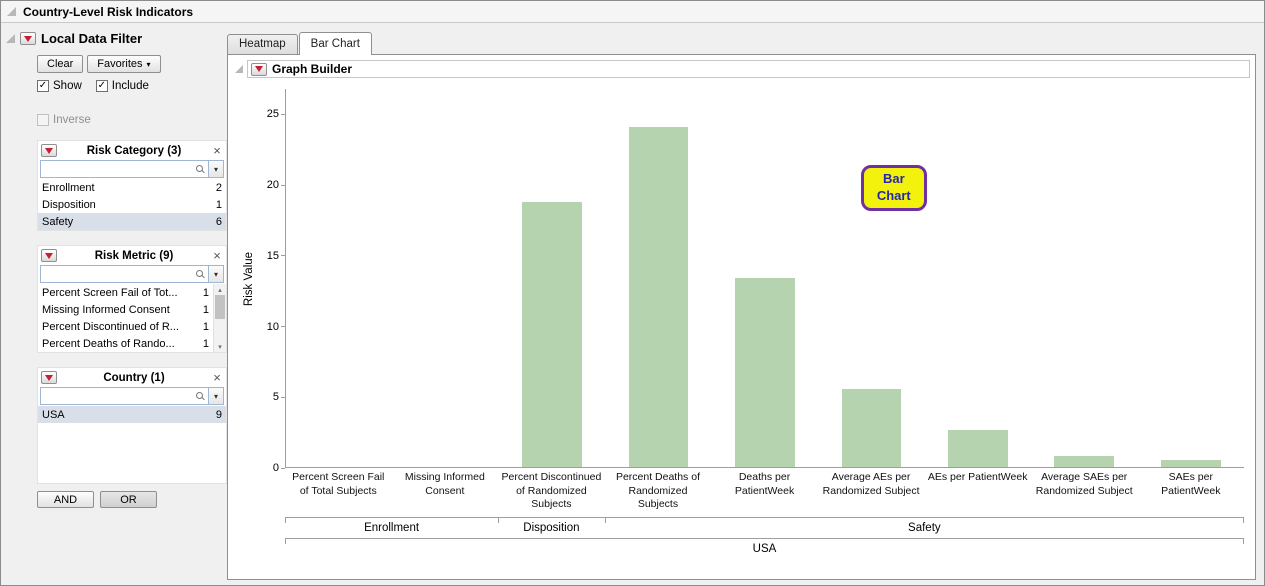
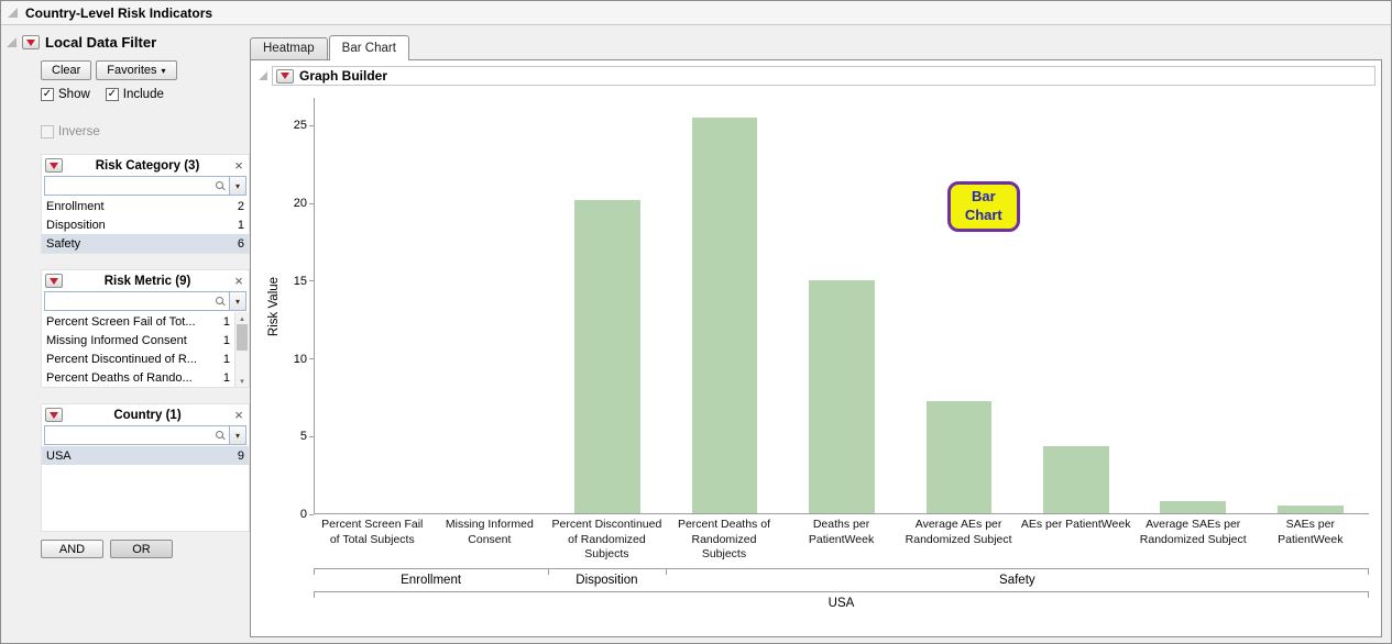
Percent Discontinued of Randomized Subjects: 18.8 -> 20.2
Percent Deaths of Randomized Subjects: 24.1 -> 25.5
Deaths per PatientWeek: 13.4 -> 15.0
Average AEs per Randomized Subject: 5.5 -> 7.2
AEs per PatientWeek: 2.6 -> 4.3
